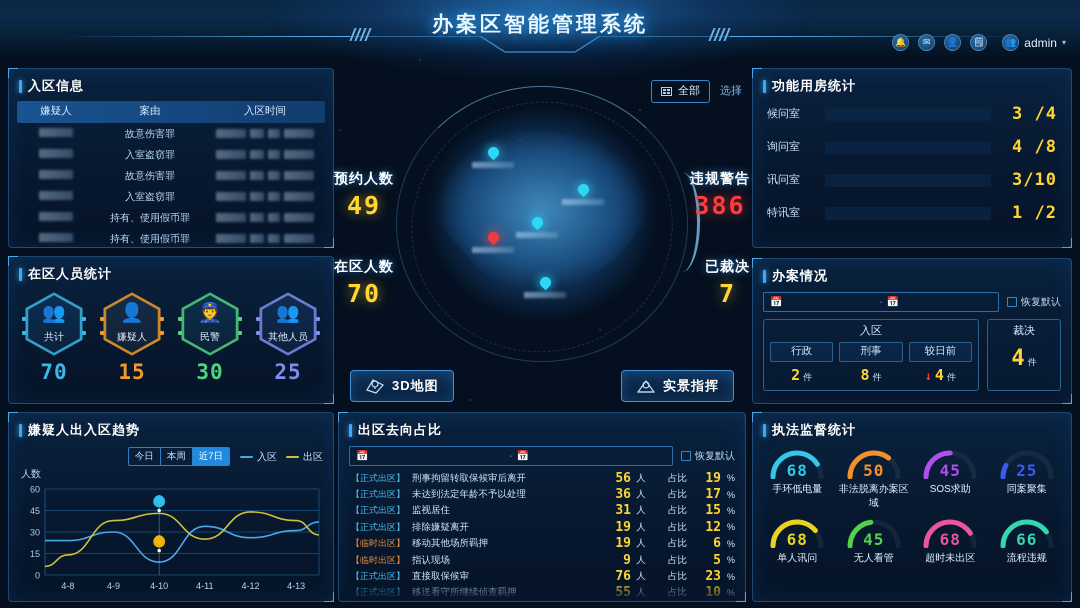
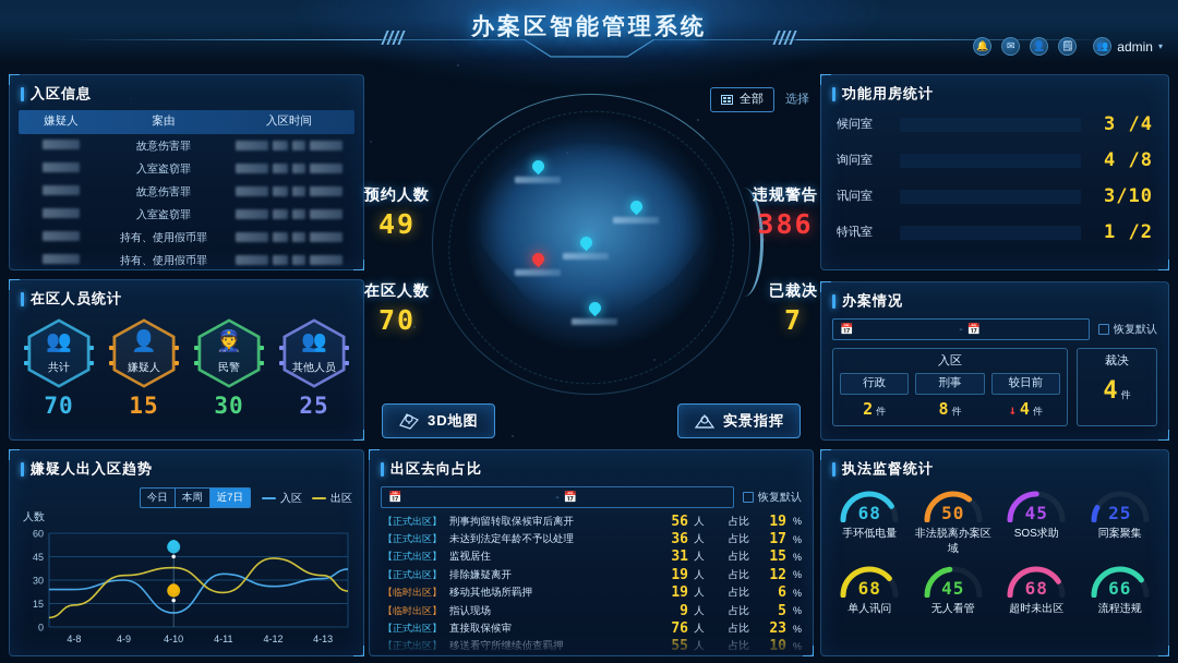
出区/4-9: 38 -> 33
出区/4-10: 43 -> 38
出区/4-11: 25 -> 22
出区/4-13: 38 -> 33
